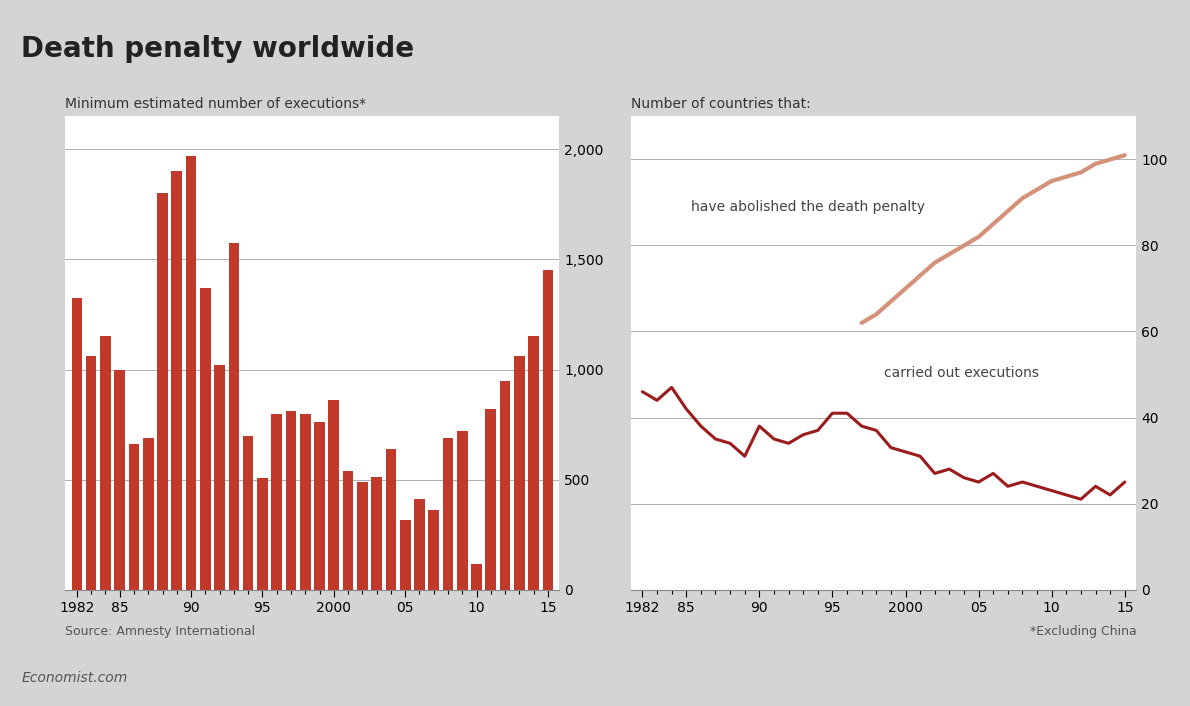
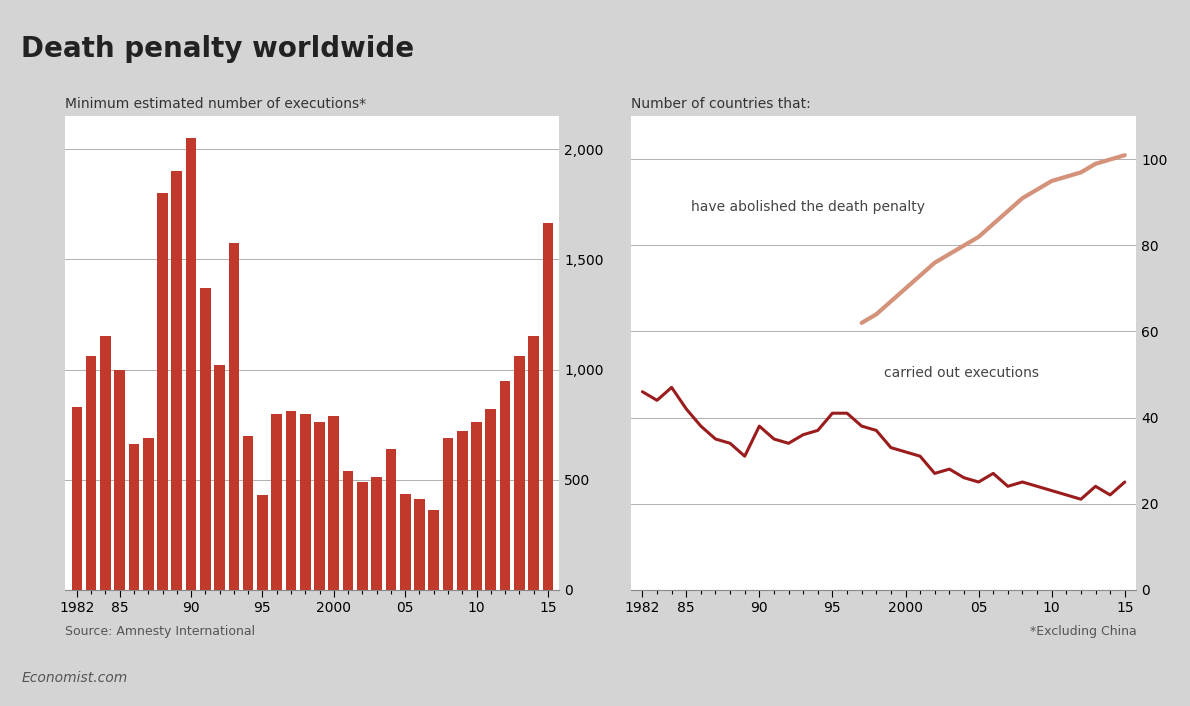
Minimum estimated number of executions*/1982: 1,325 -> 830
Minimum estimated number of executions*/90: 1,970 -> 2,050
Minimum estimated number of executions*/95: 505 -> 430
Minimum estimated number of executions*/2000: 860 -> 790
Minimum estimated number of executions*/05: 315 -> 435
Minimum estimated number of executions*/10: 115 -> 760
Minimum estimated number of executions*/15: 1,450 -> 1,665
